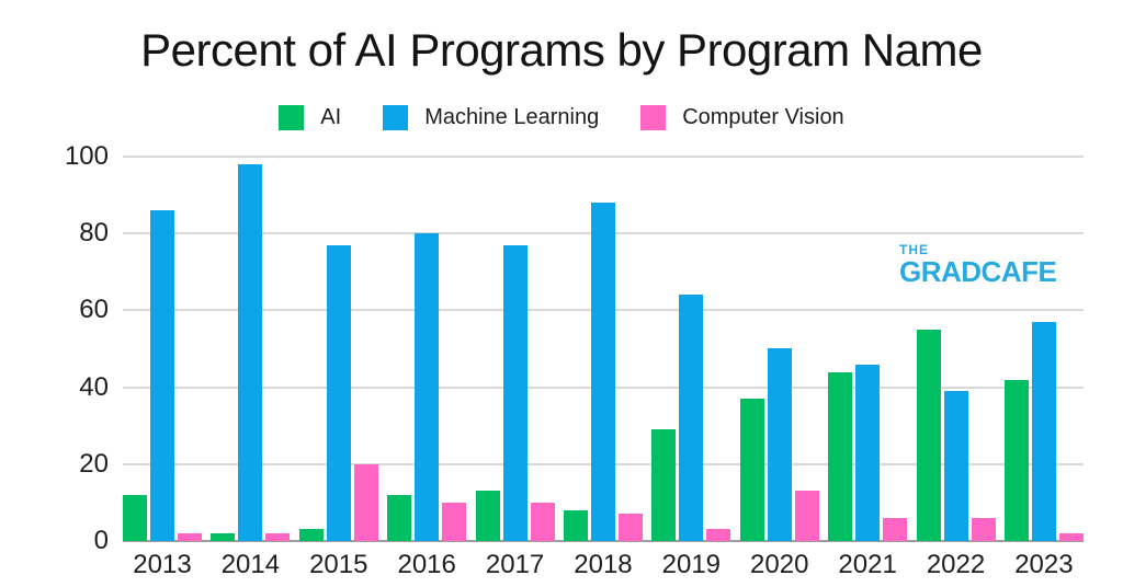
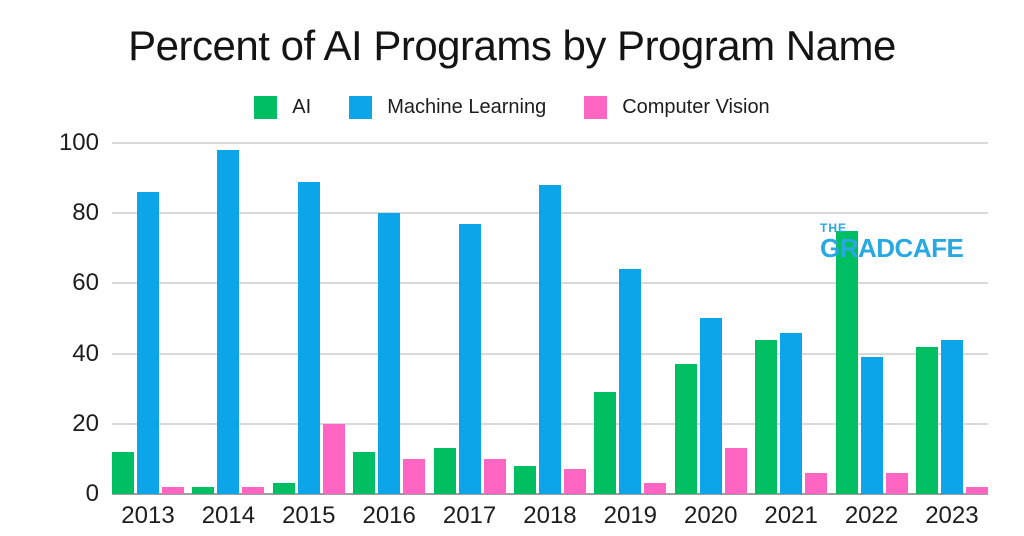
Machine Learning/2015: 77 -> 89
AI/2022: 55 -> 75
Machine Learning/2023: 57 -> 44
